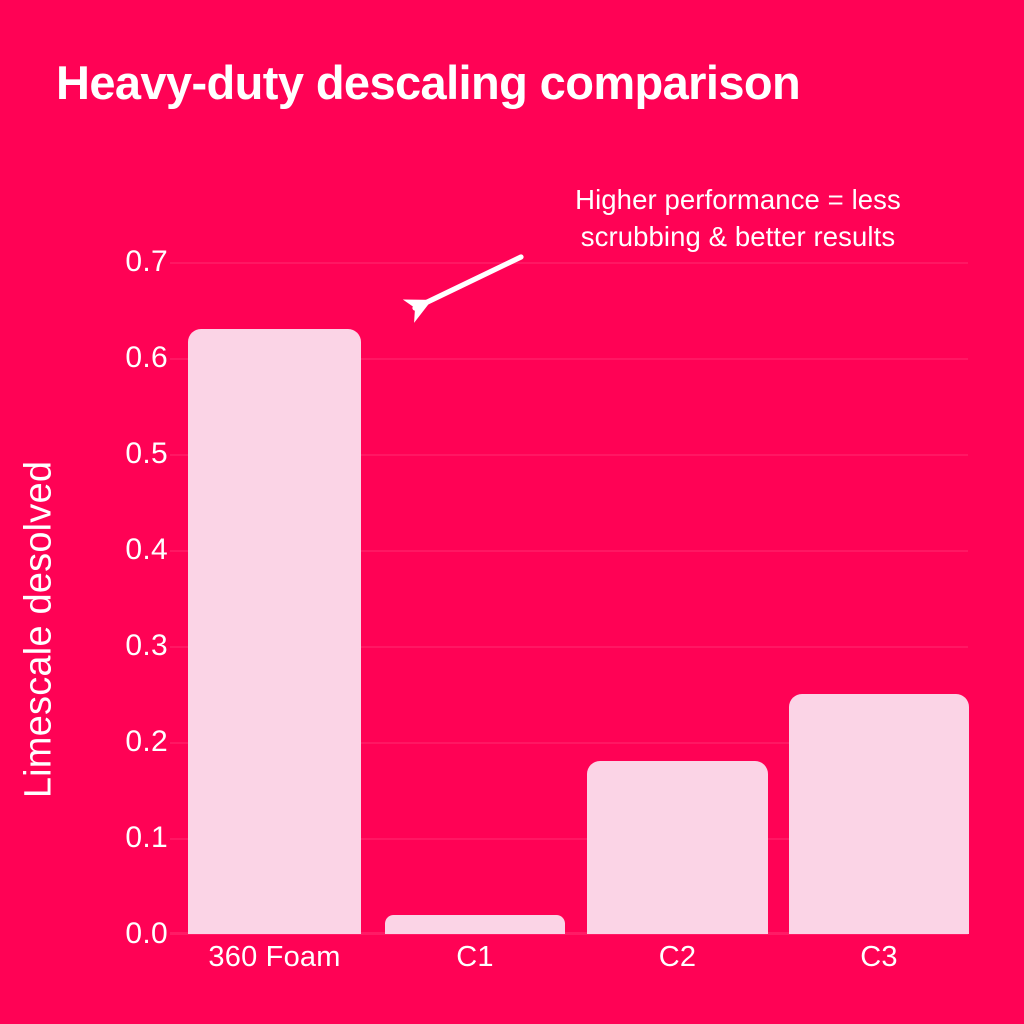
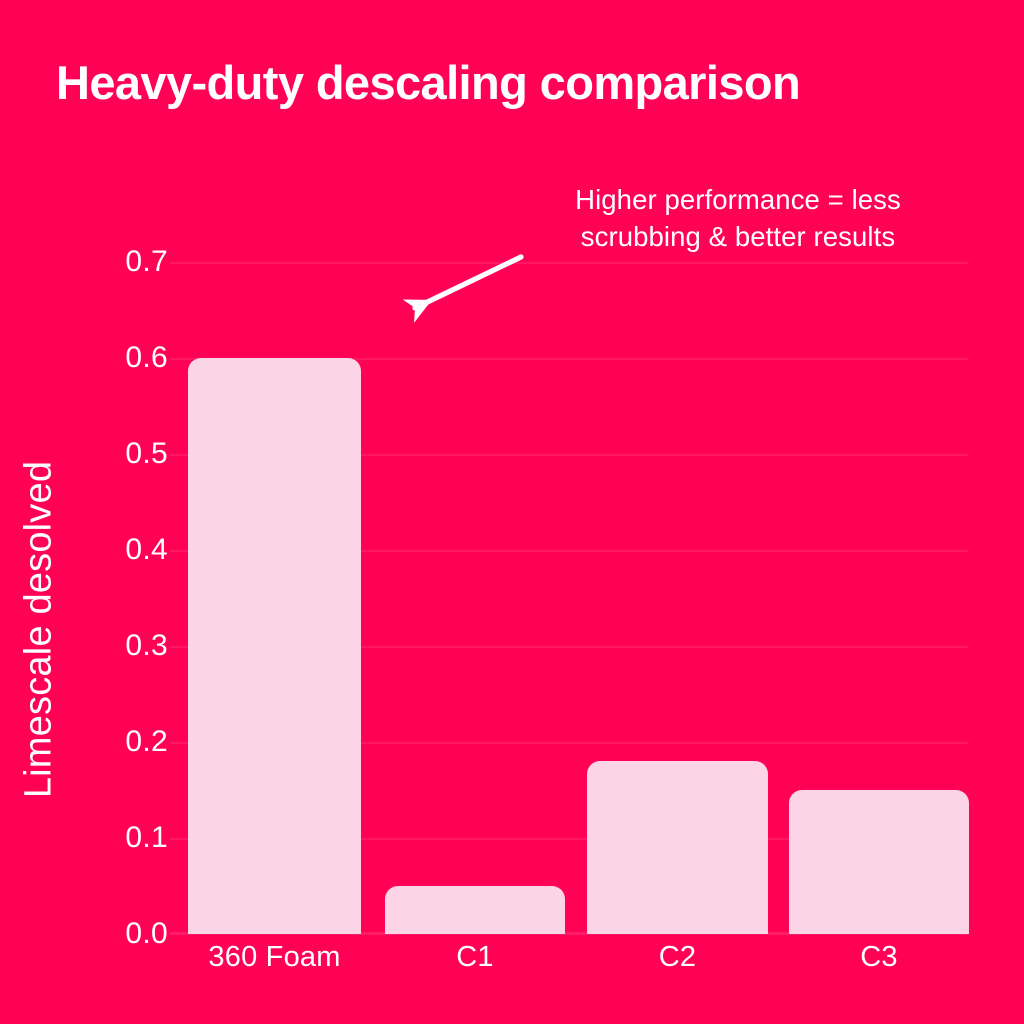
360 Foam: 0.63 -> 0.60
C1: 0.02 -> 0.05
C3: 0.25 -> 0.15
